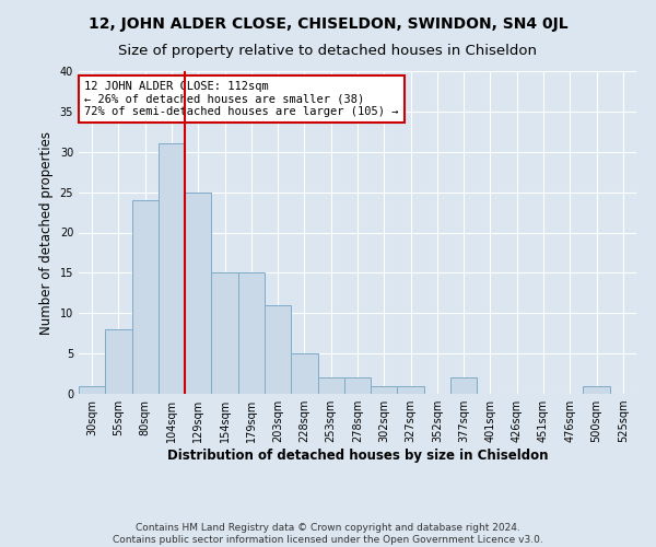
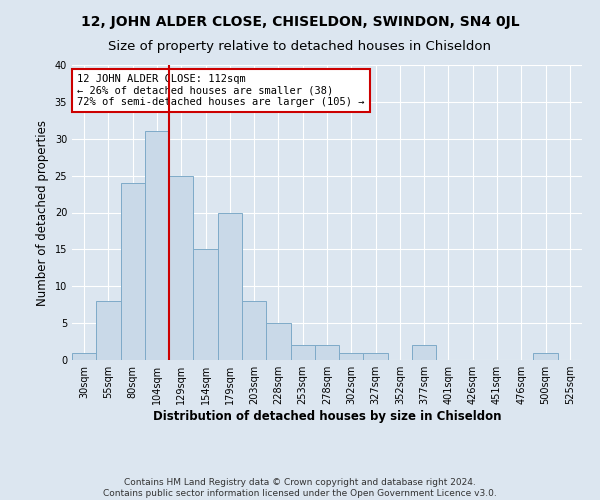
179sqm: 15 -> 20
203sqm: 11 -> 8
